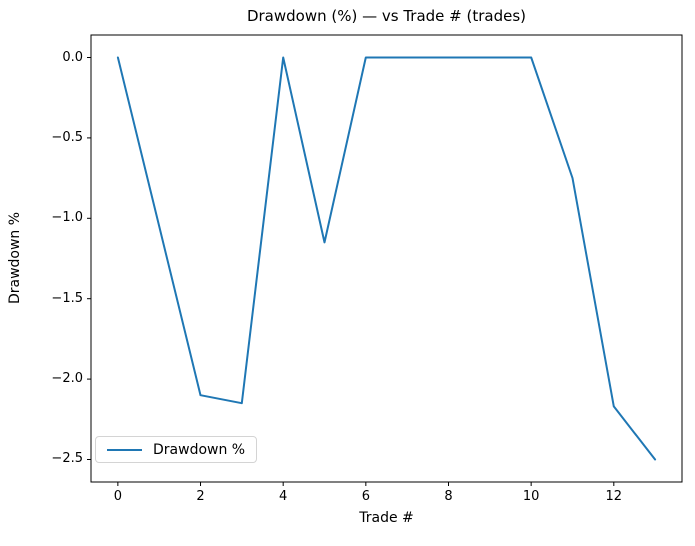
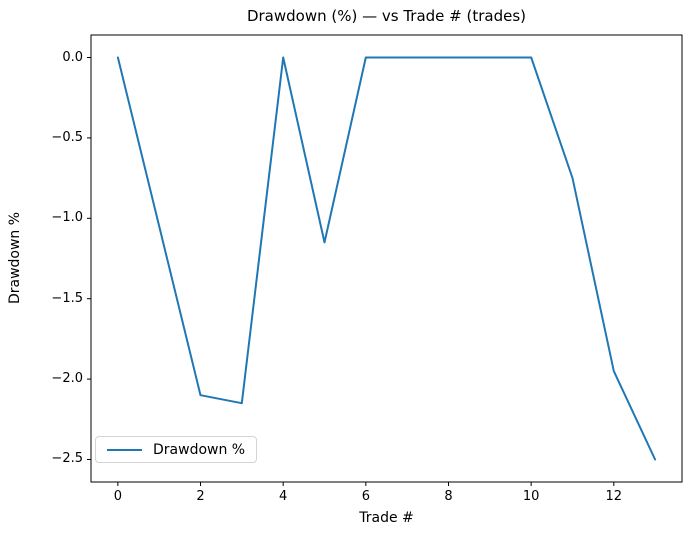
12: -2.17 -> -1.95
